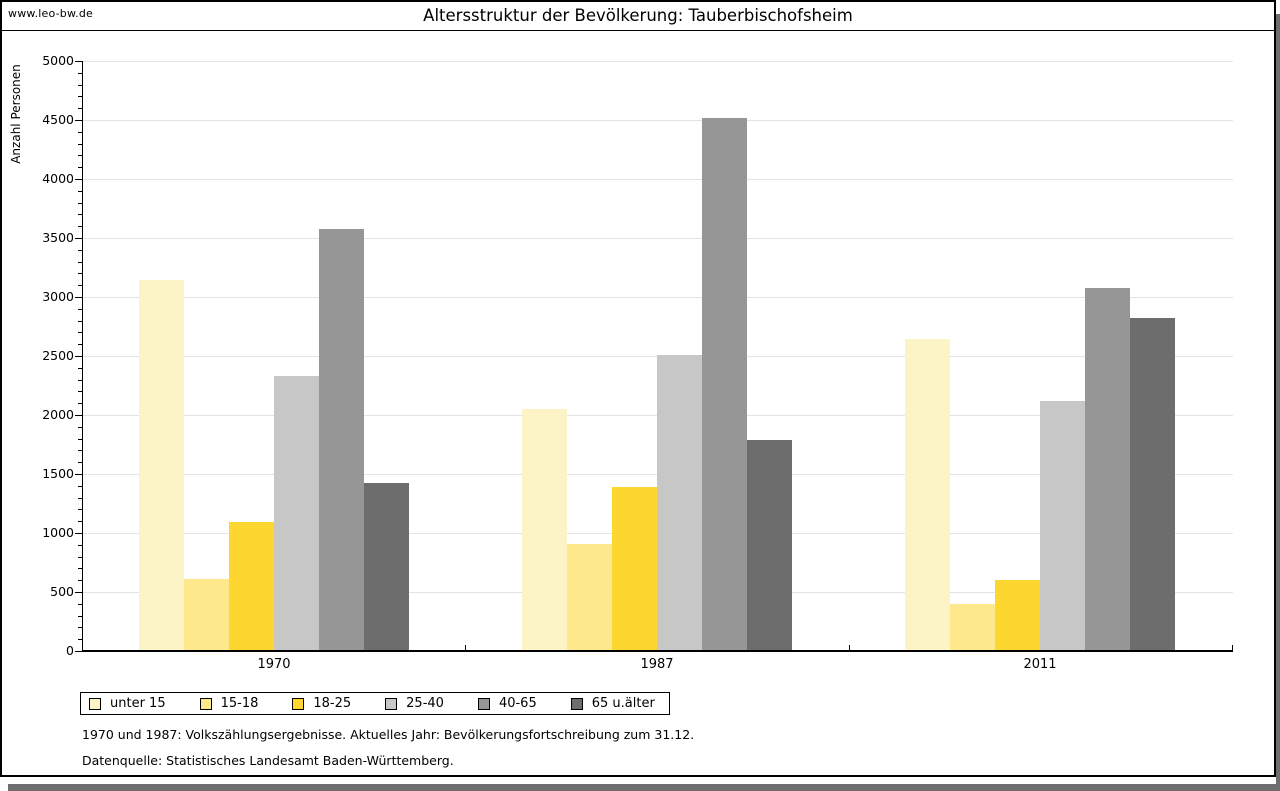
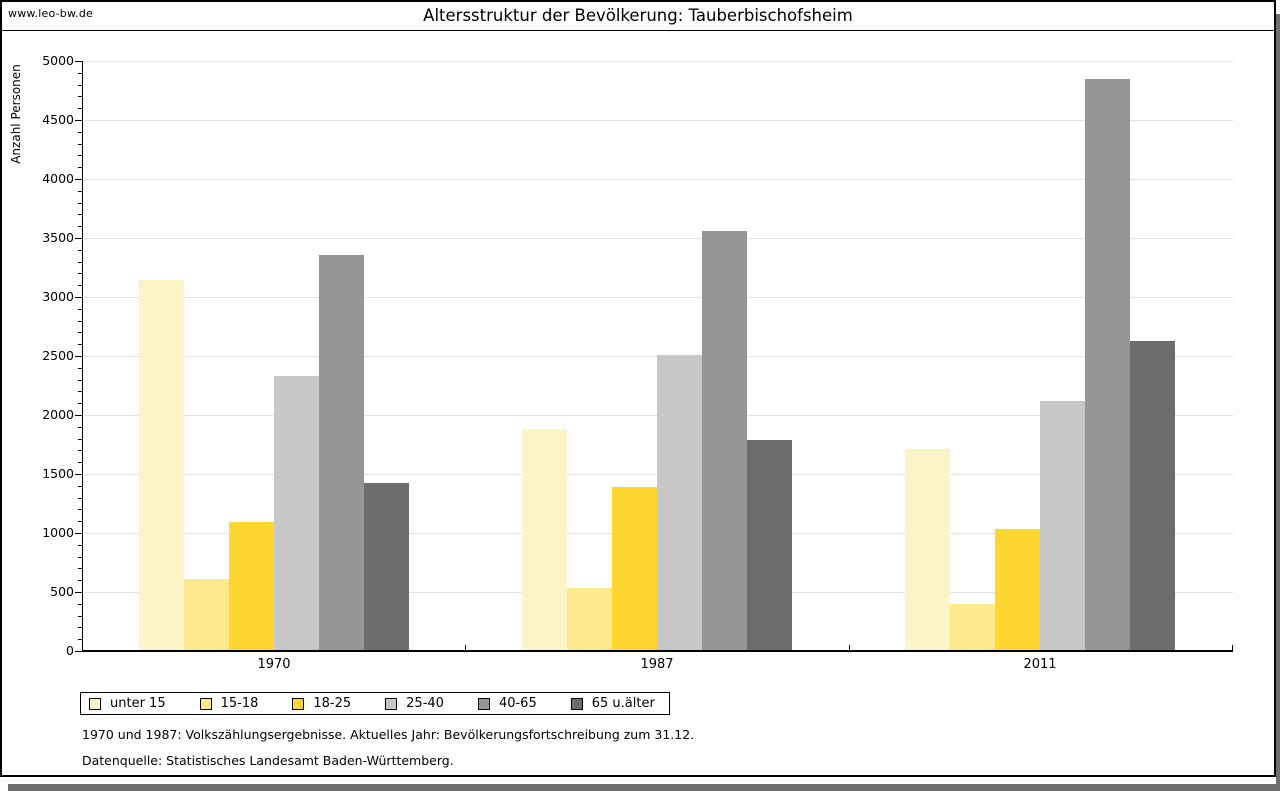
40-65/1970: 3580 -> 3360
unter 15/1987: 2050 -> 1880
15-18/1987: 910 -> 530
40-65/1987: 4520 -> 3560
unter 15/2011: 2640 -> 1710
18-25/2011: 600 -> 1030
40-65/2011: 3080 -> 4850
65 u.älter/2011: 2820 -> 2630
